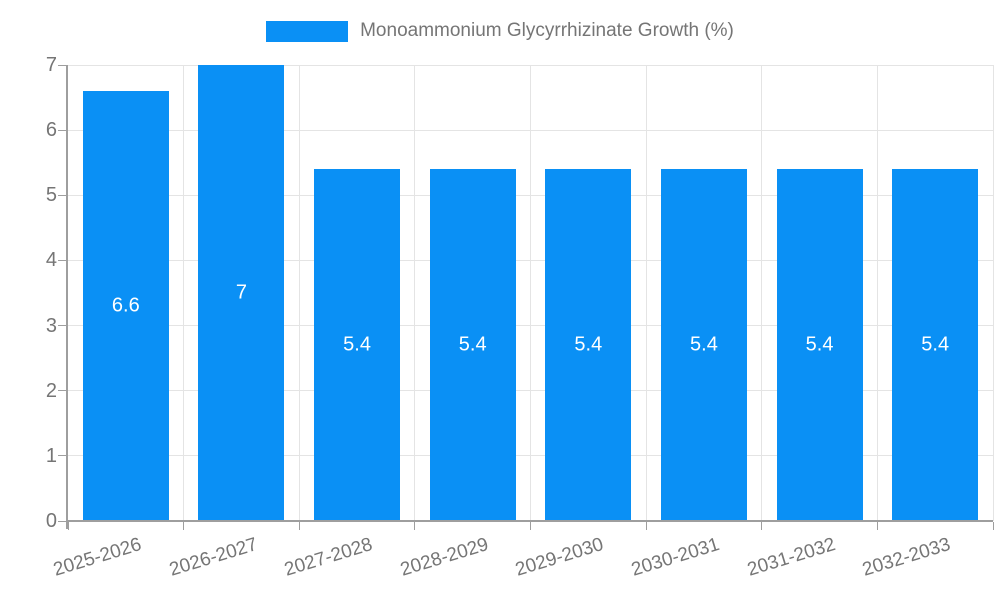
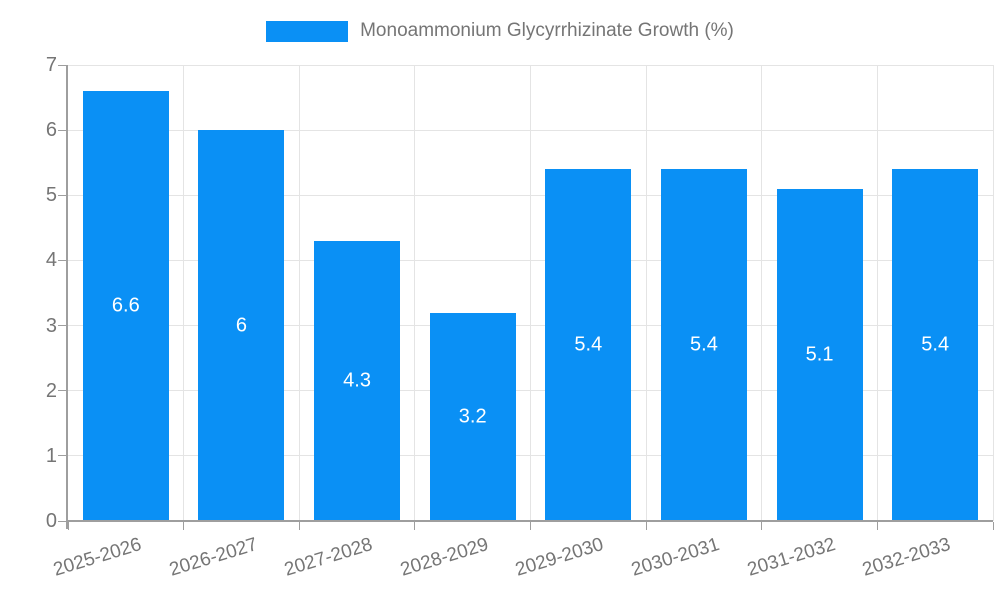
2026-2027: 7 -> 6
2027-2028: 5.4 -> 4.3
2028-2029: 5.4 -> 3.2
2031-2032: 5.4 -> 5.1
